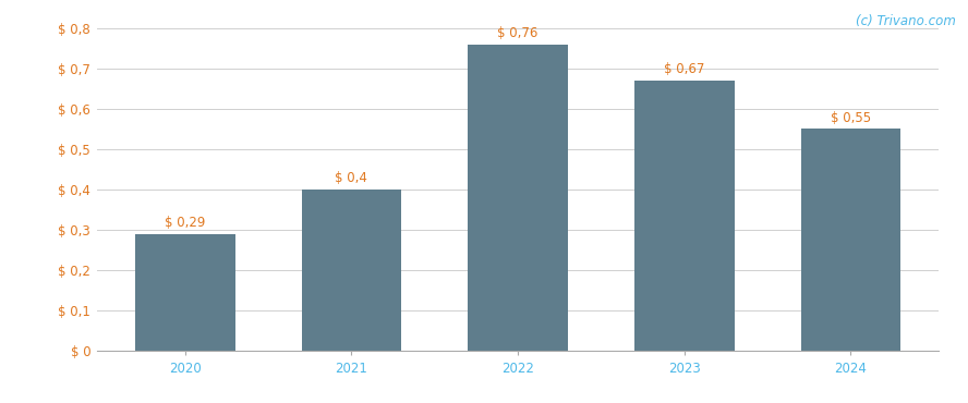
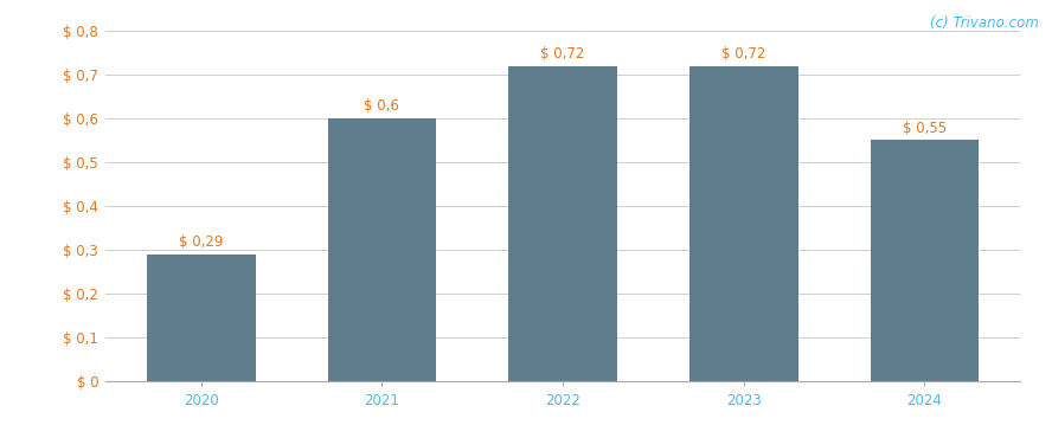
2021: 0,4 -> 0,6
2022: 0,76 -> 0,72
2023: 0,67 -> 0,72
